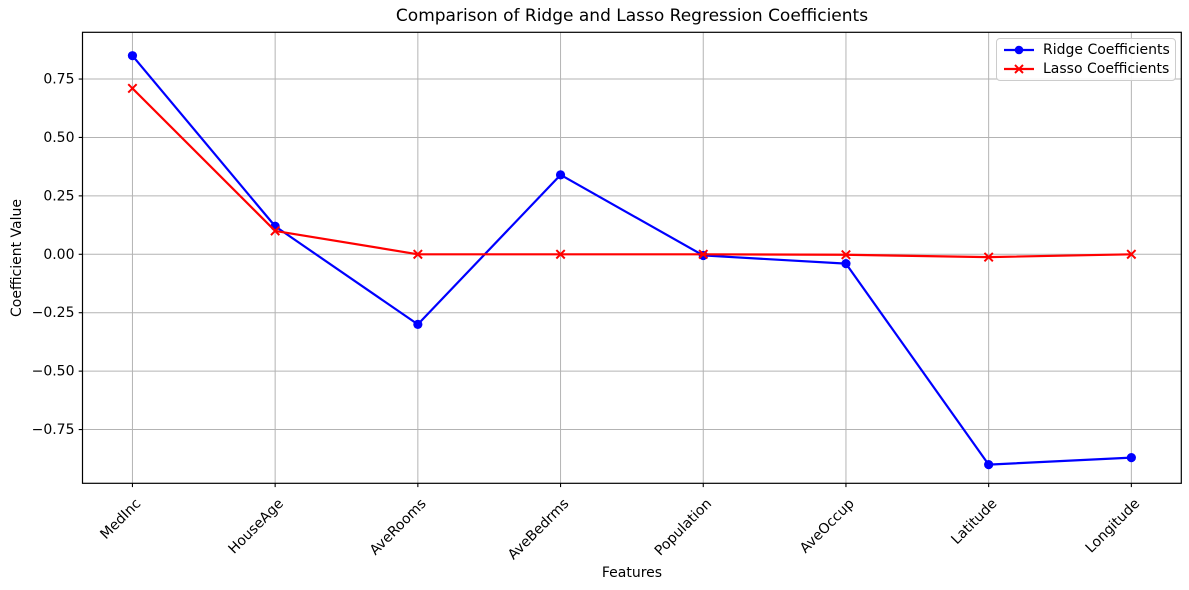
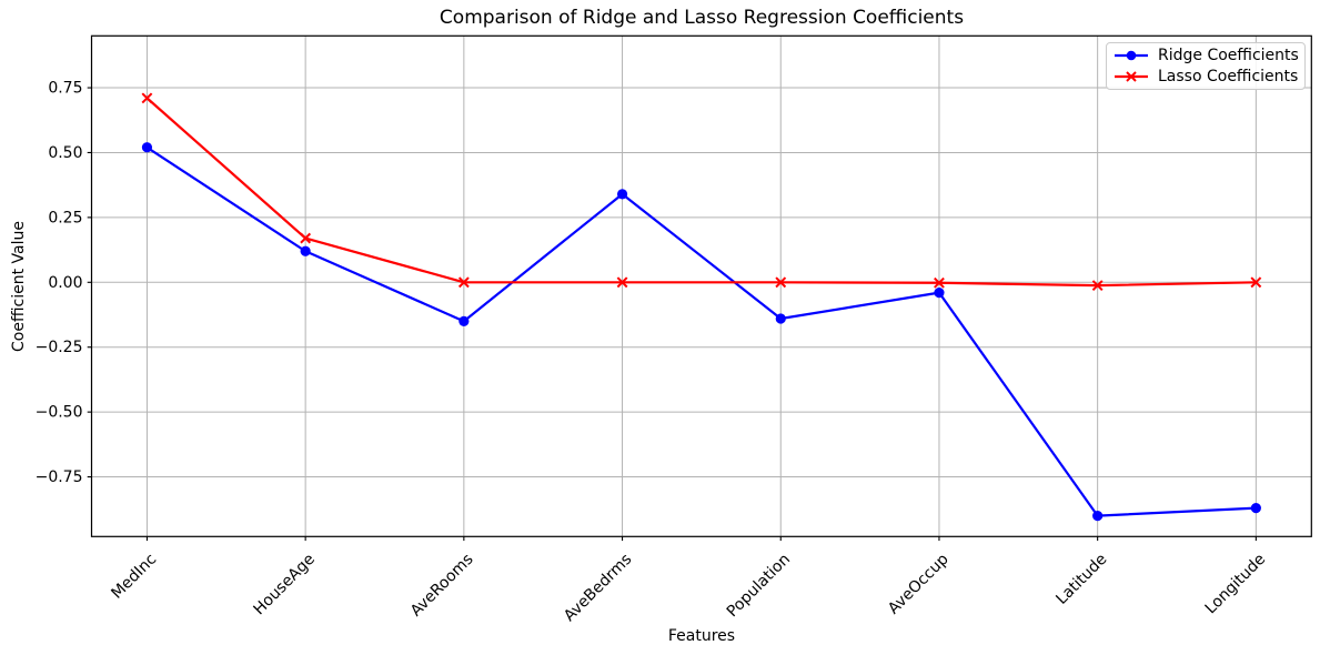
Ridge Coefficients/MedInc: 0.85 -> 0.52
Lasso Coefficients/HouseAge: 0.10 -> 0.17
Ridge Coefficients/AveRooms: -0.30 -> -0.15
Ridge Coefficients/Population: -0.01 -> -0.14
